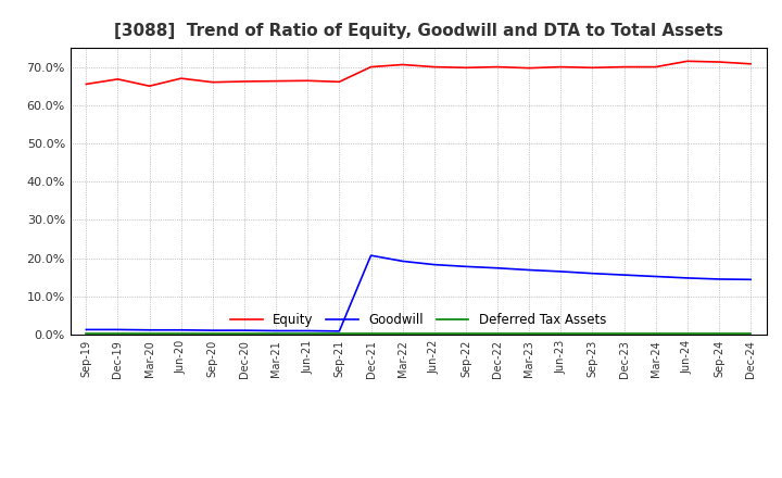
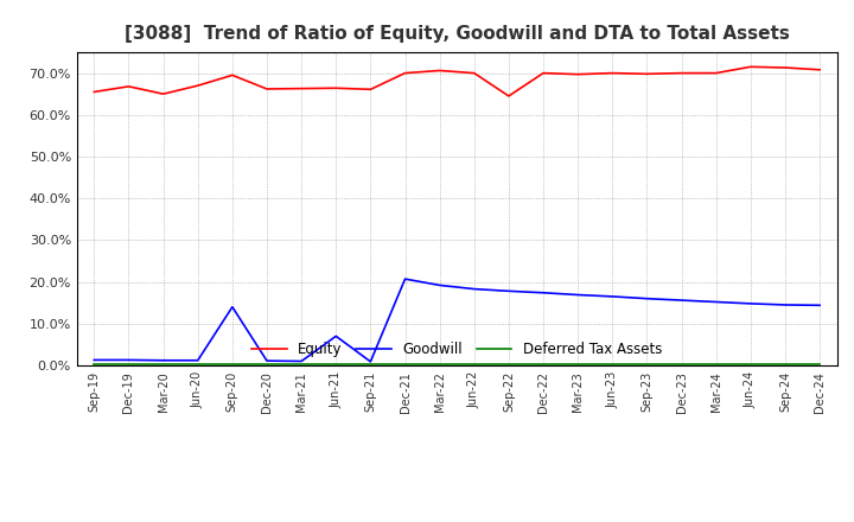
Equity/Sep-20: 66.0% -> 69.5%
Goodwill/Sep-20: 1.1% -> 14.0%
Goodwill/Jun-21: 1.0% -> 7.0%
Equity/Sep-22: 69.8% -> 64.5%
